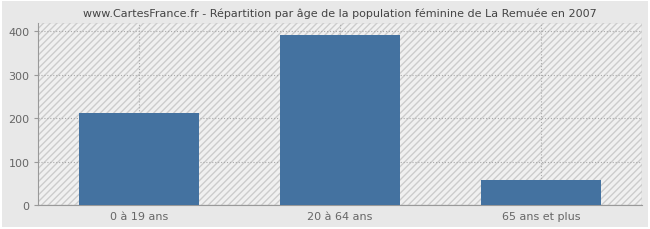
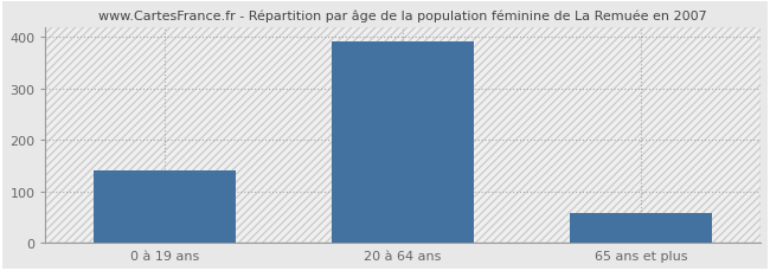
0 à 19 ans: 212 -> 140
